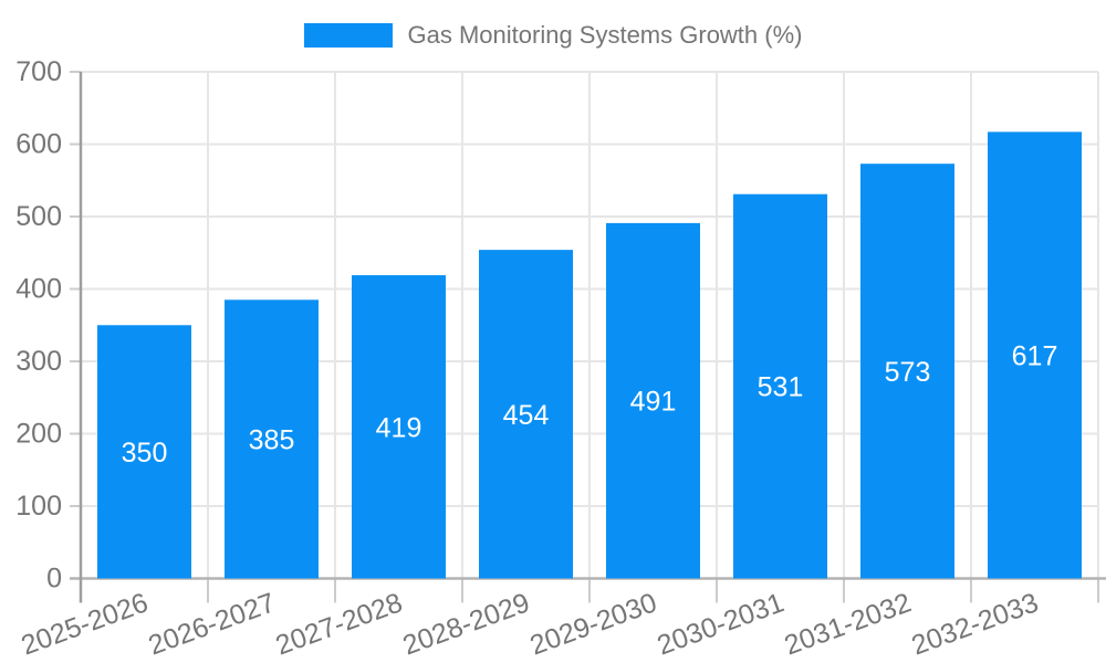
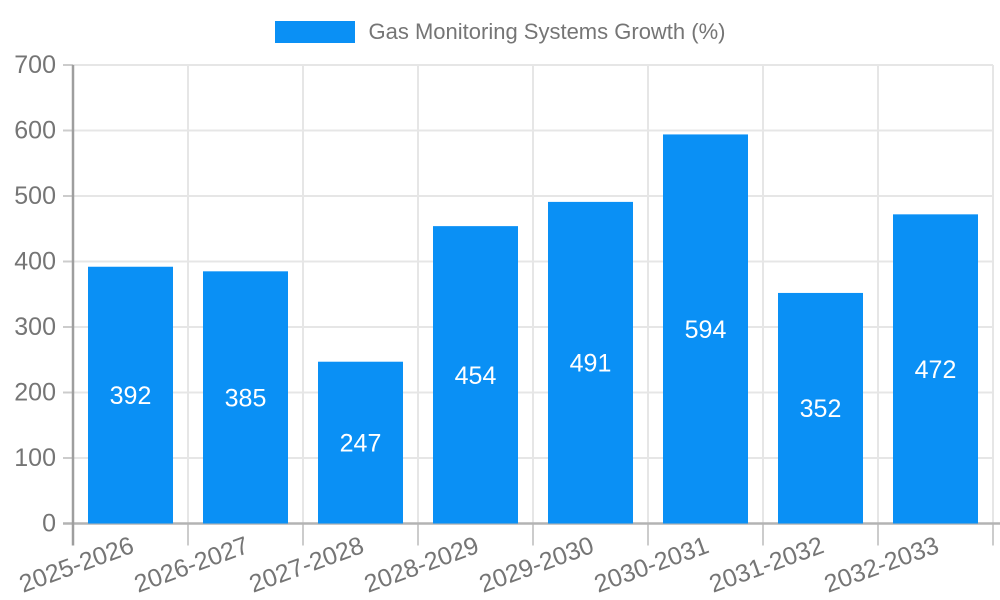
2025-2026: 350 -> 392
2027-2028: 419 -> 247
2030-2031: 531 -> 594
2031-2032: 573 -> 352
2032-2033: 617 -> 472
